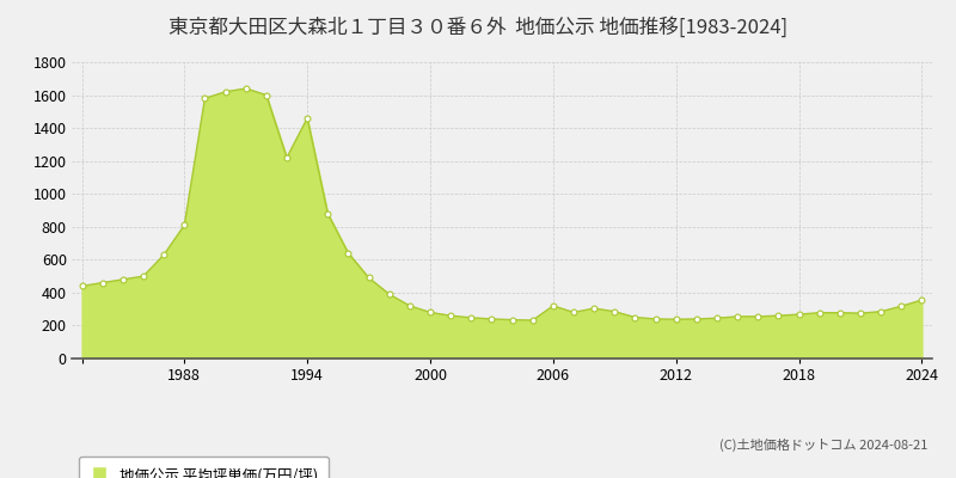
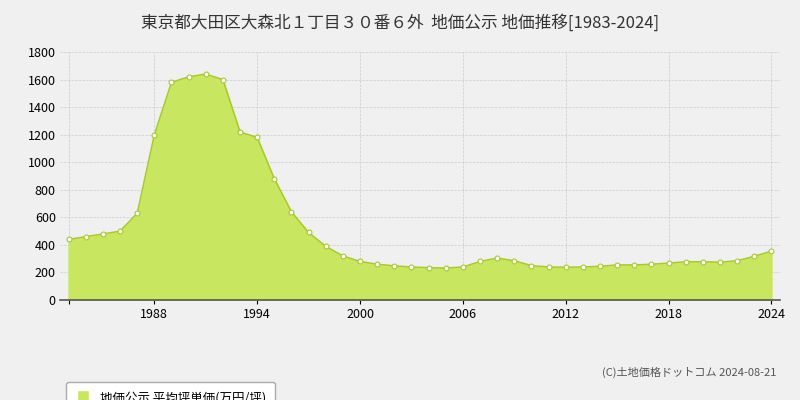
1988: 810 -> 1200
1994: 1460 -> 1180
2006: 320 -> 240
